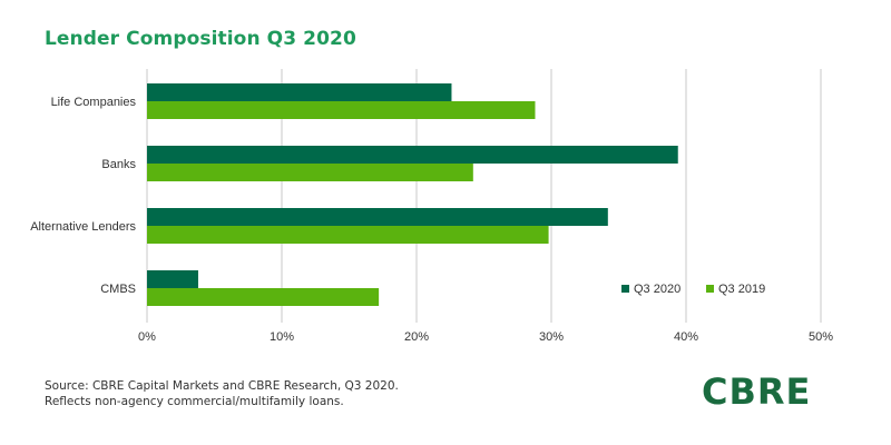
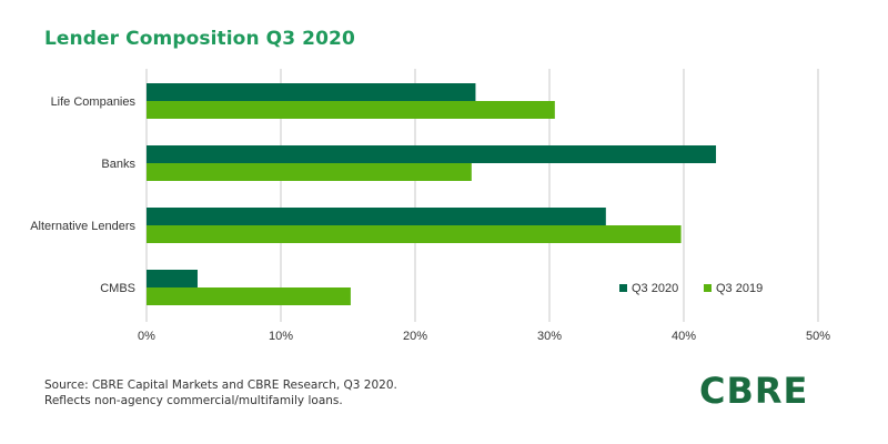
Q3 2020/Life Companies: 22.6% -> 24.5%
Q3 2019/Life Companies: 28.8% -> 30.4%
Q3 2020/Banks: 39.4% -> 42.4%
Q3 2019/Alternative Lenders: 29.8% -> 39.8%
Q3 2019/CMBS: 17.2% -> 15.2%
